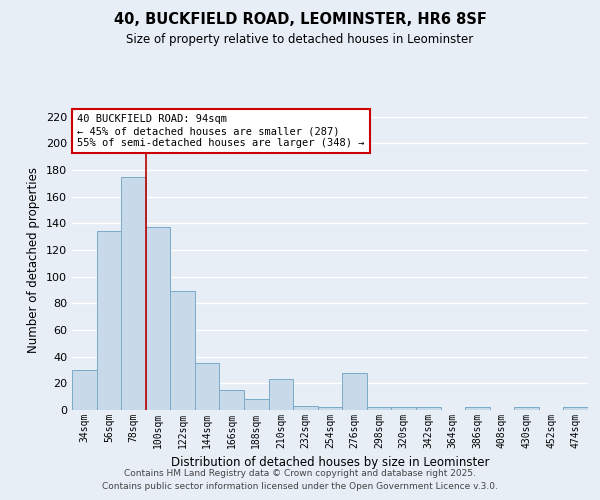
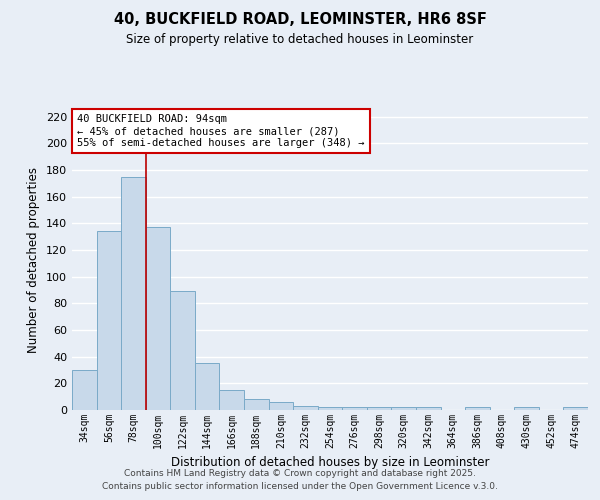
210sqm: 23 -> 6
276sqm: 28 -> 2
